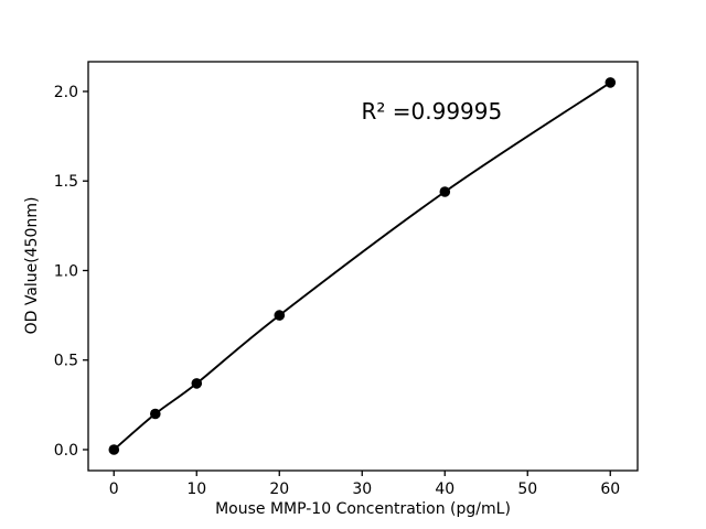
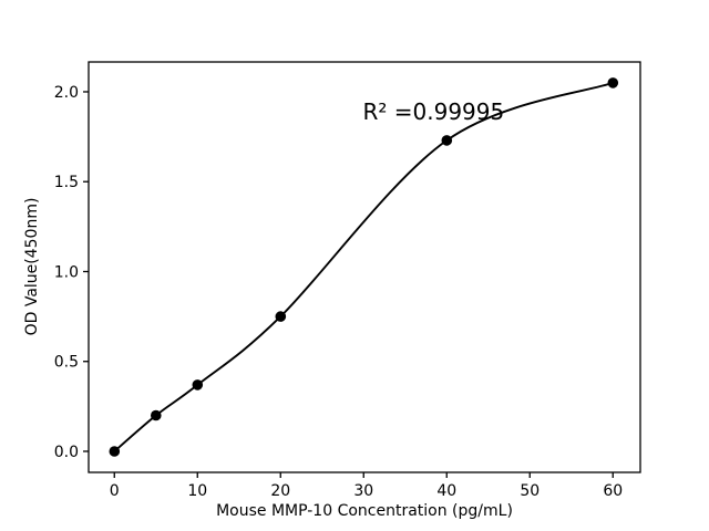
40: 1.44 -> 1.73
